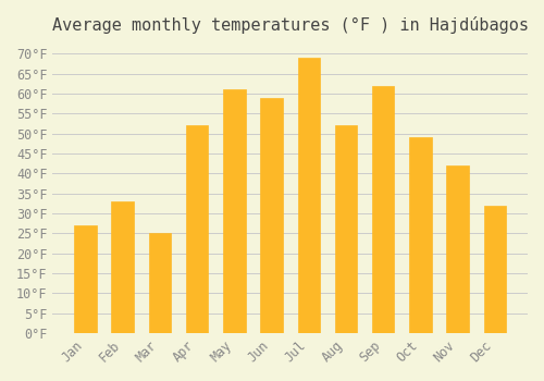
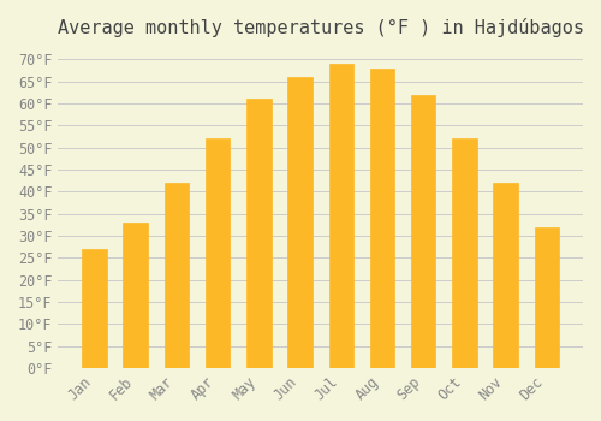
Mar: 25°F -> 42°F
Jun: 59°F -> 66°F
Aug: 52°F -> 68°F
Oct: 49°F -> 52°F
